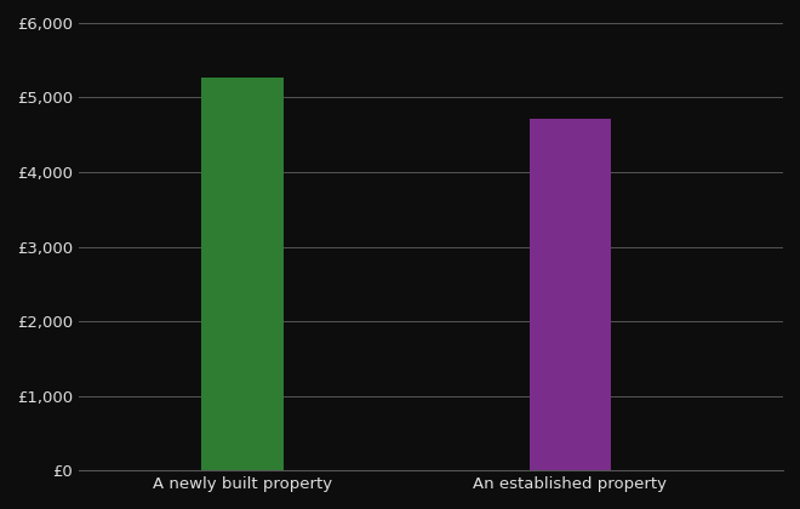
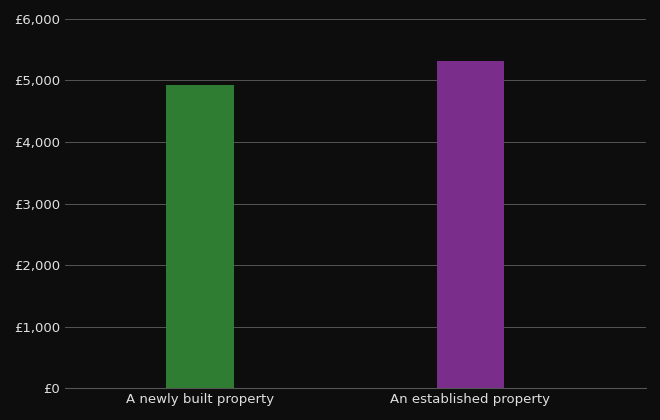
A newly built property: £5,260 -> £4,920
An established property: £4,720 -> £5,320
